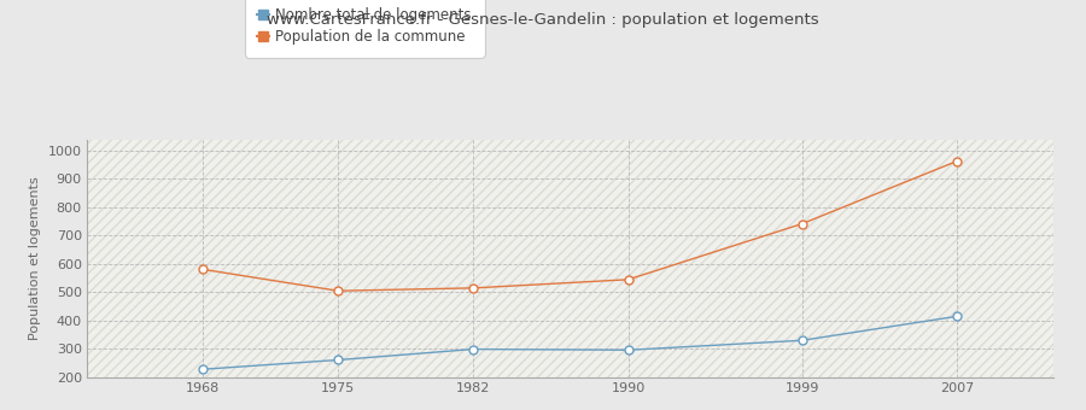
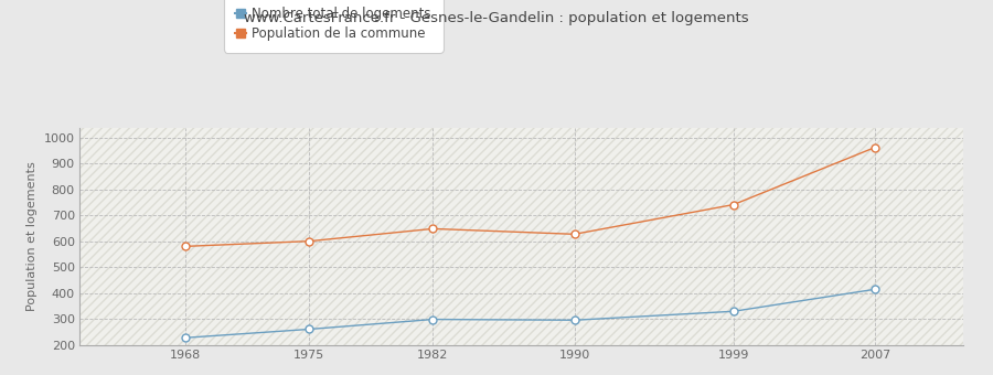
Population de la commune/1975: 505 -> 601
Population de la commune/1982: 515 -> 649
Population de la commune/1990: 545 -> 628
